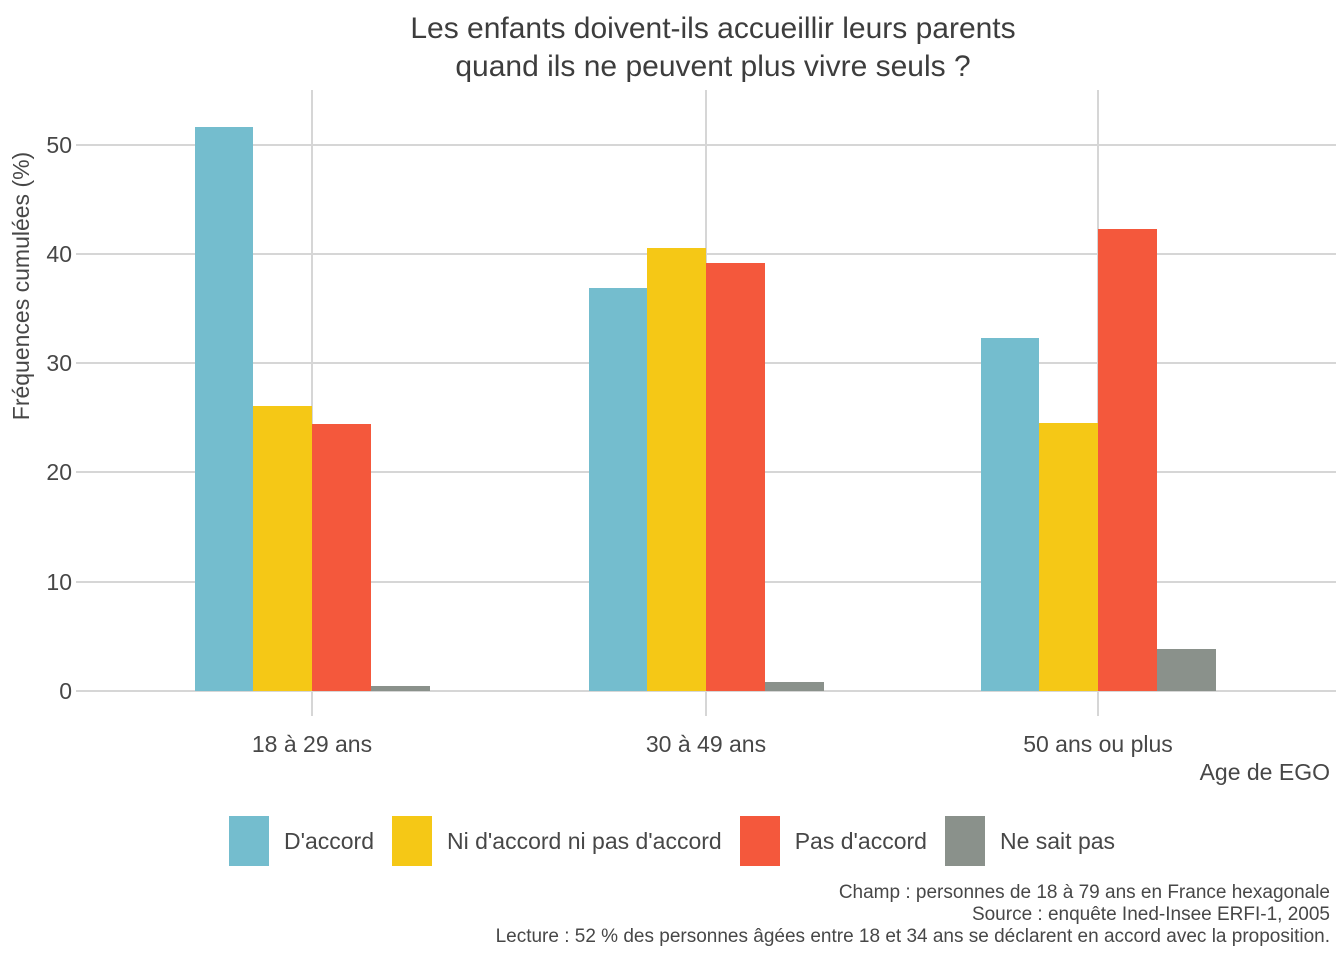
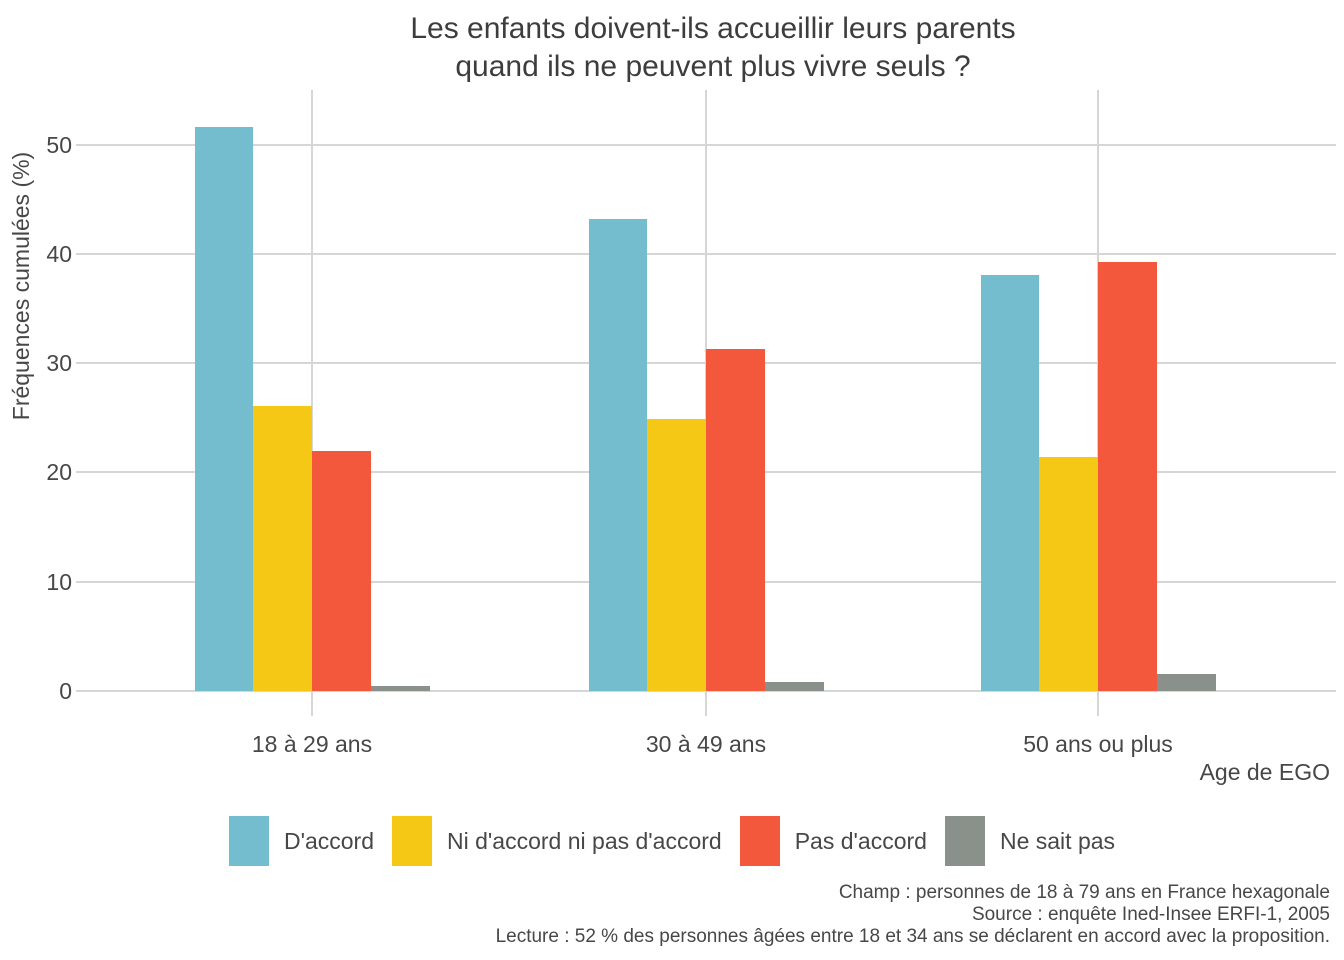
Pas d'accord/18 à 29 ans: 24.4 -> 22.0
D'accord/30 à 49 ans: 36.9 -> 43.2
Ni d'accord ni pas d'accord/30 à 49 ans: 40.5 -> 24.9
Pas d'accord/30 à 49 ans: 39.2 -> 31.3
D'accord/50 ans ou plus: 32.3 -> 38.1
Ni d'accord ni pas d'accord/50 ans ou plus: 24.5 -> 21.4
Pas d'accord/50 ans ou plus: 42.3 -> 39.3
Ne sait pas/50 ans ou plus: 3.8 -> 1.6
